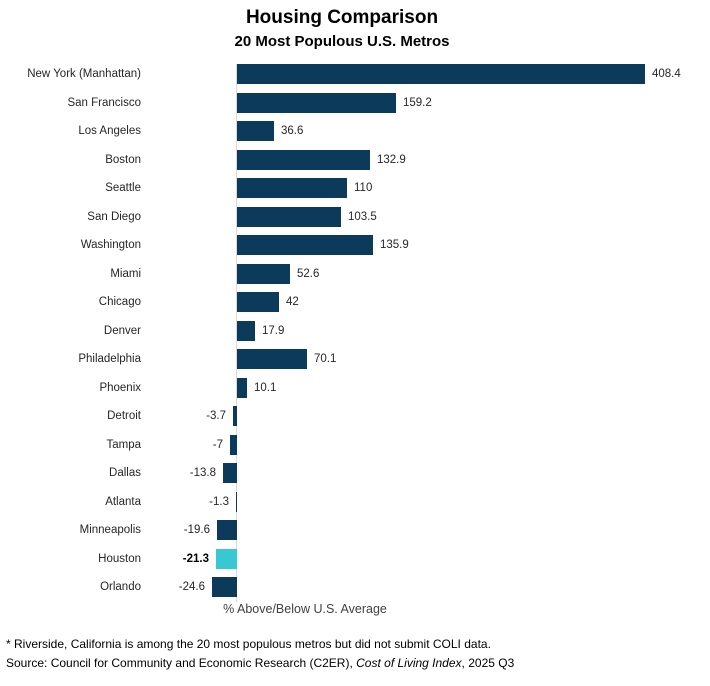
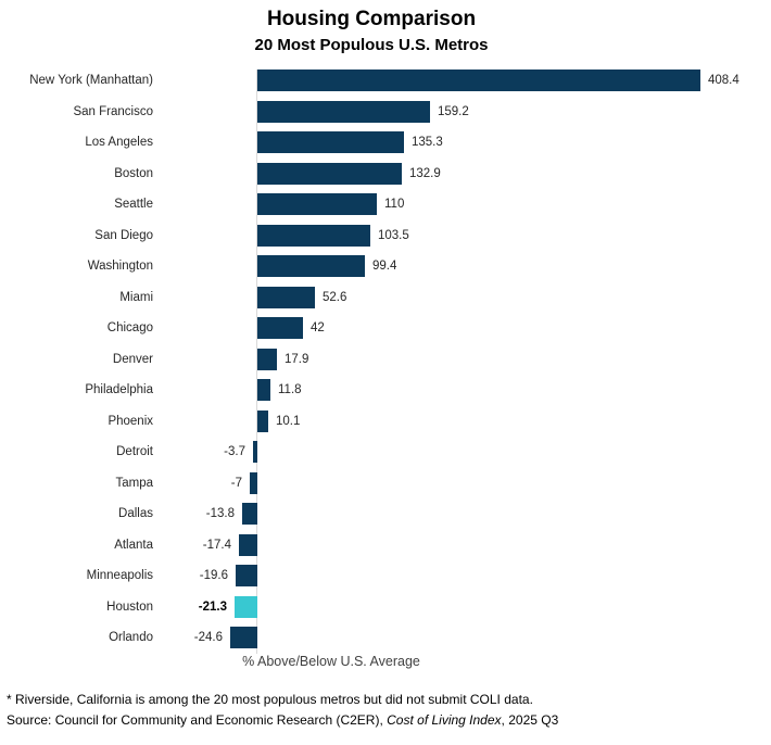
Los Angeles: 36.6 -> 135.3
Washington: 135.9 -> 99.4
Philadelphia: 70.1 -> 11.8
Atlanta: -1.3 -> -17.4
